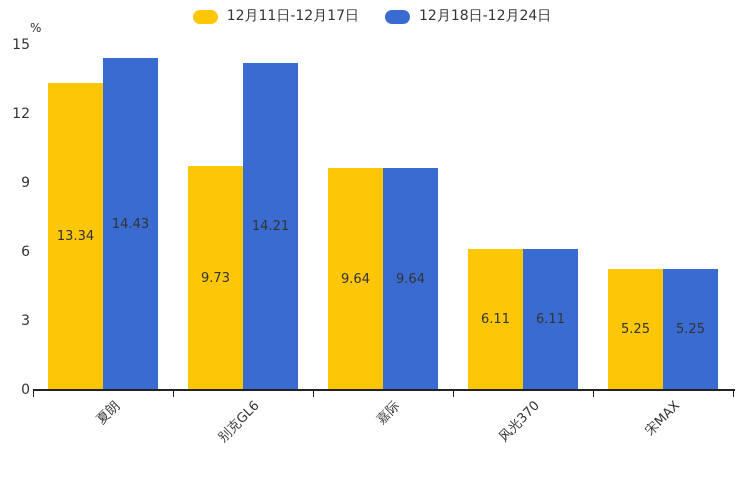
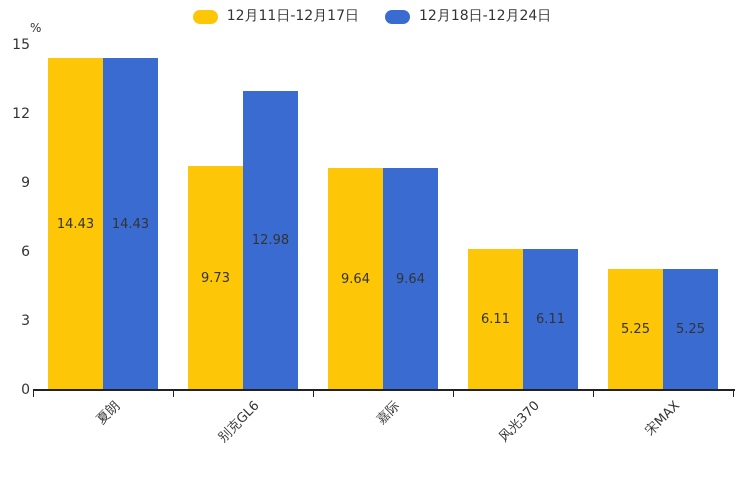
12月11日-12月17日/夏朗: 13.34 -> 14.43
12月18日-12月24日/别克GL6: 14.21 -> 12.98
